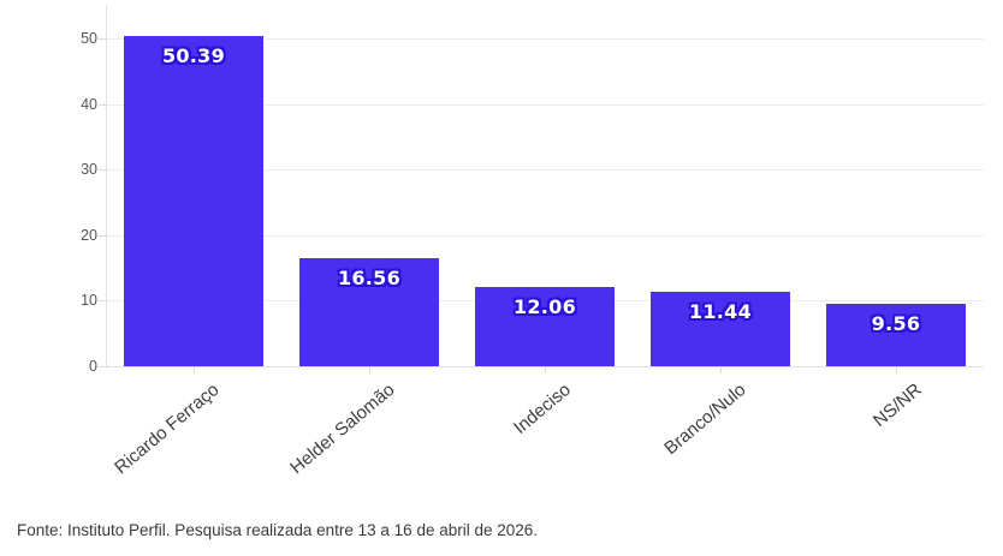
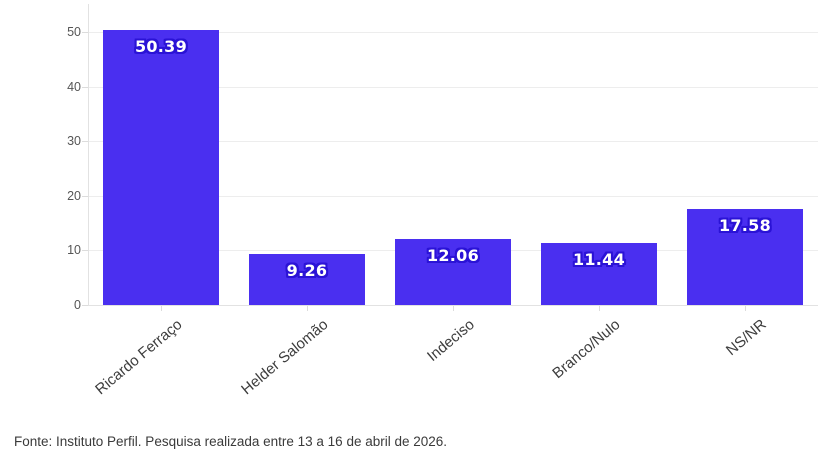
Helder Salomão: 16.56 -> 9.26
NS/NR: 9.56 -> 17.58
